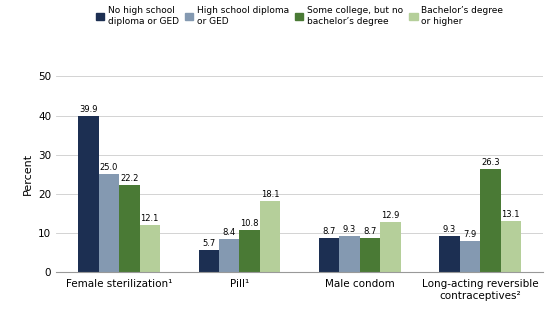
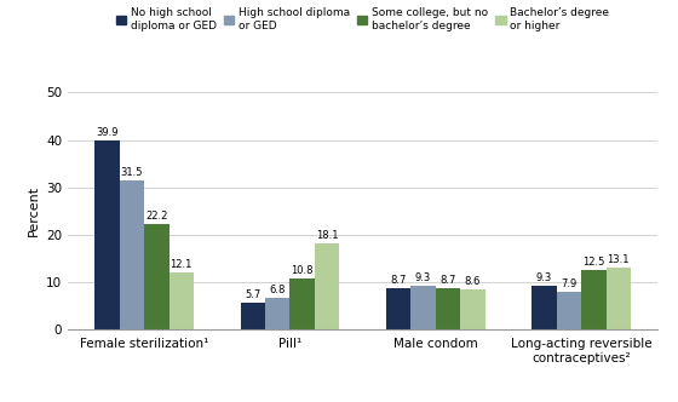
High school diploma or GED/Female sterilization¹: 25.0 -> 31.5
High school diploma or GED/Pill¹: 8.4 -> 6.8
Bachelor’s degree or higher/Male condom: 12.9 -> 8.6
Some college, but no bachelor’s degree/Long-acting reversible contraceptives²: 26.3 -> 12.5
